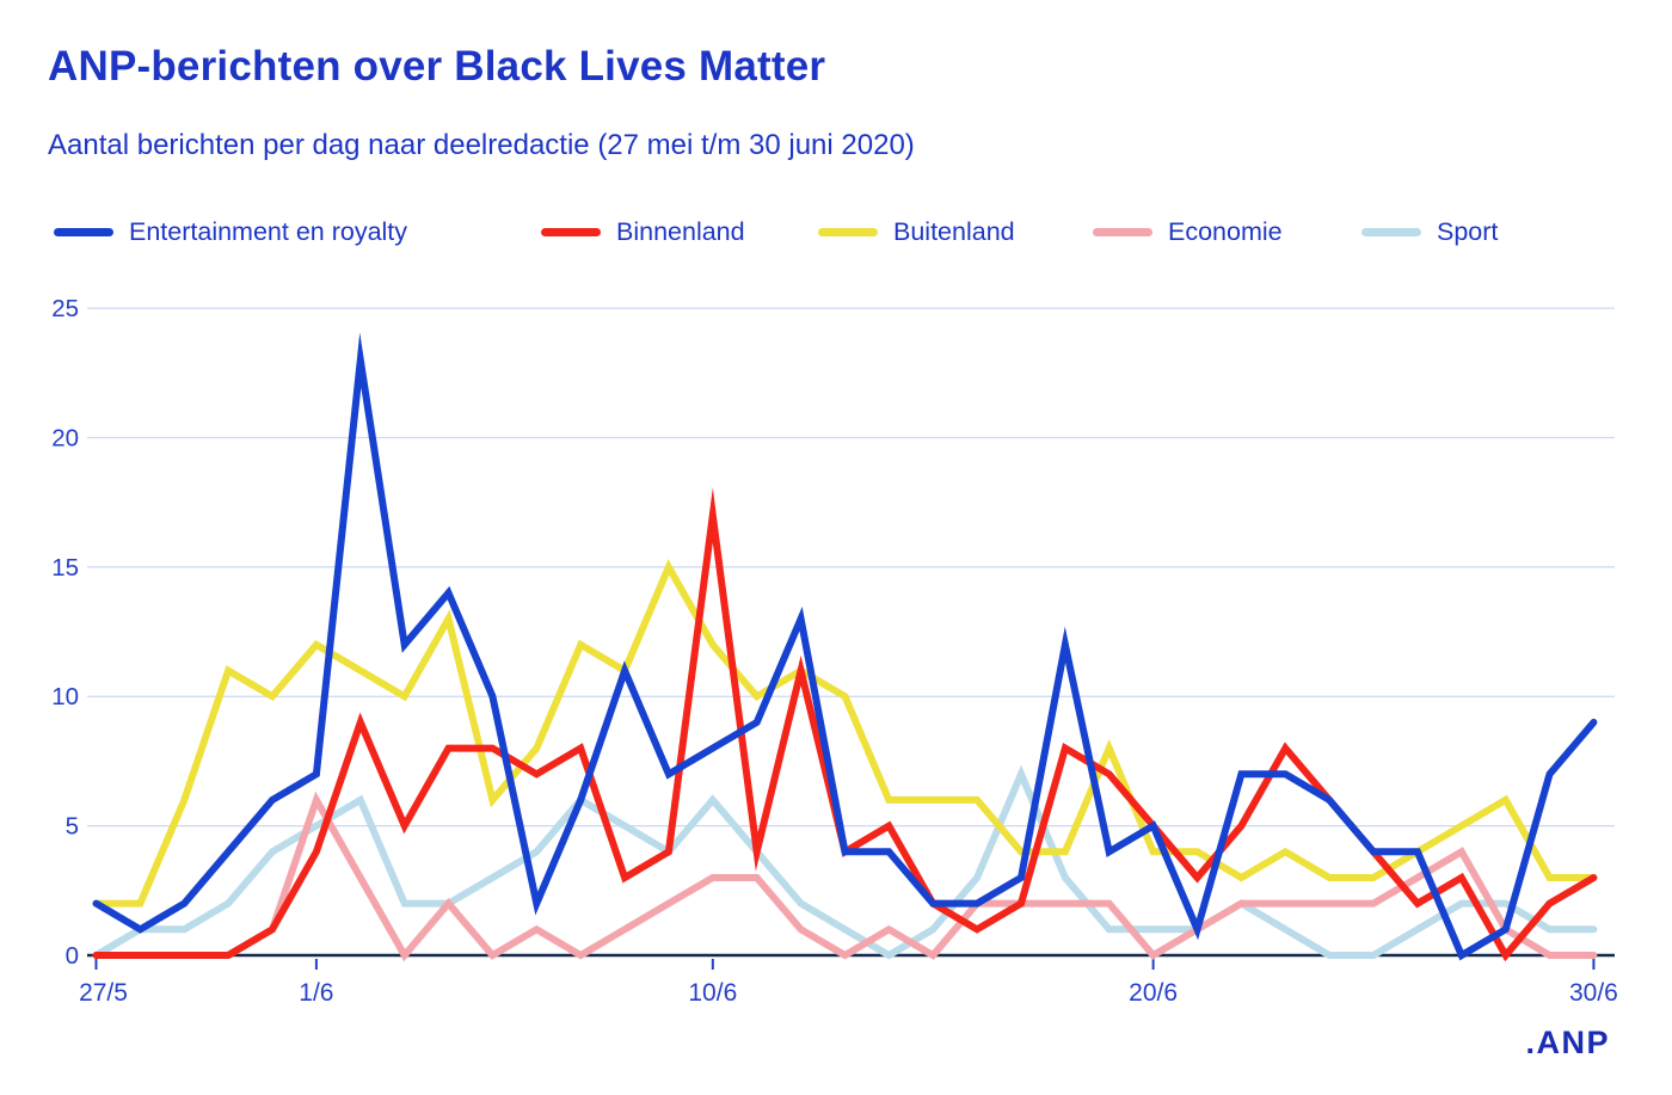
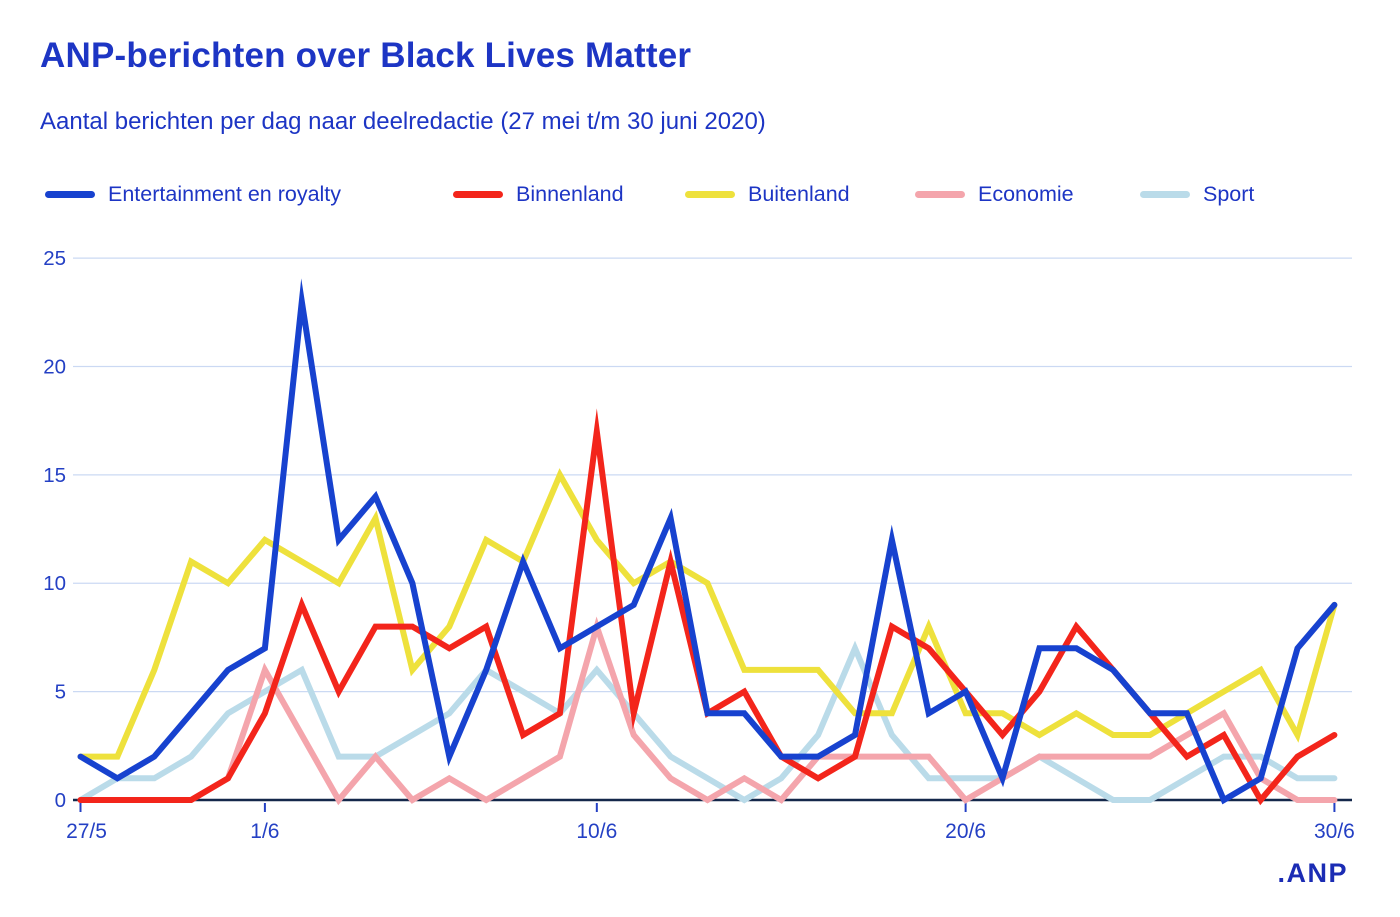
Economie/10/6: 3 -> 8
Buitenland/30/6: 3 -> 9
